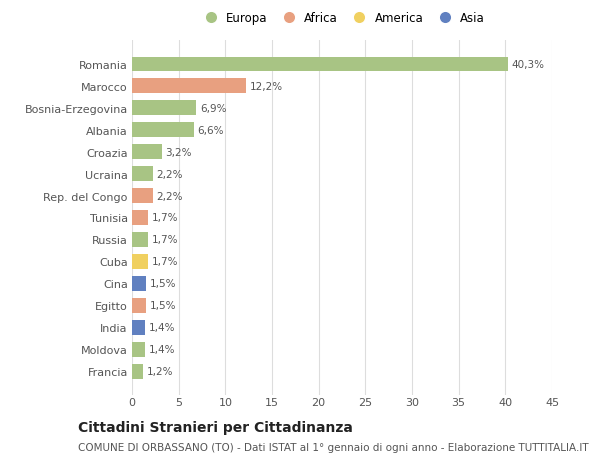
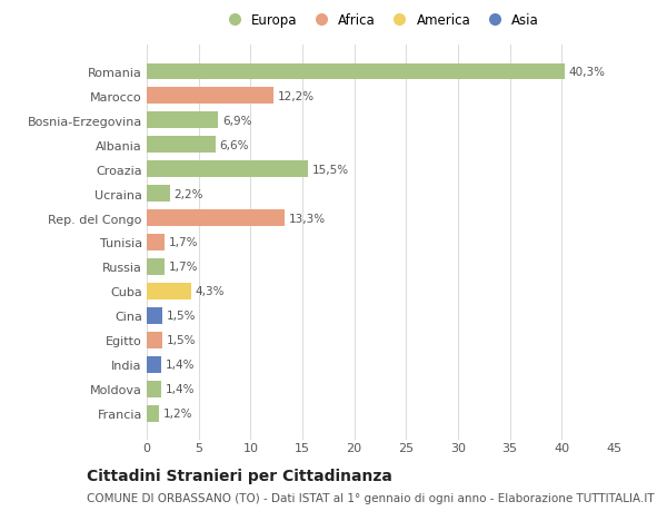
Croazia: 3,2% -> 15,5%
Rep. del Congo: 2,2% -> 13,3%
Cuba: 1,7% -> 4,3%
